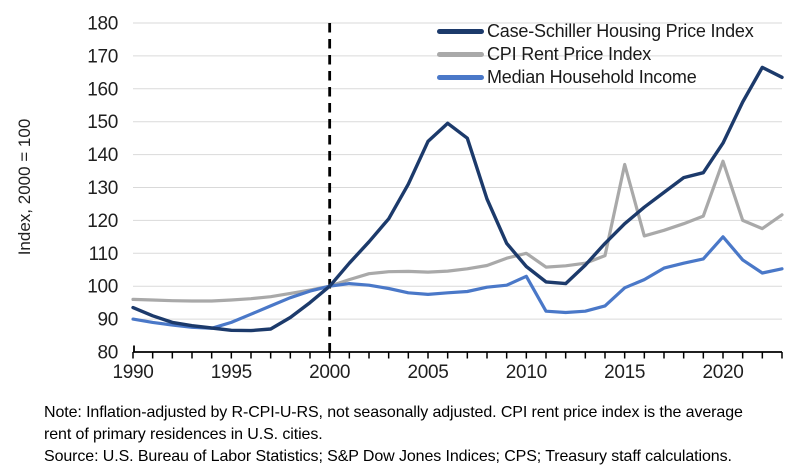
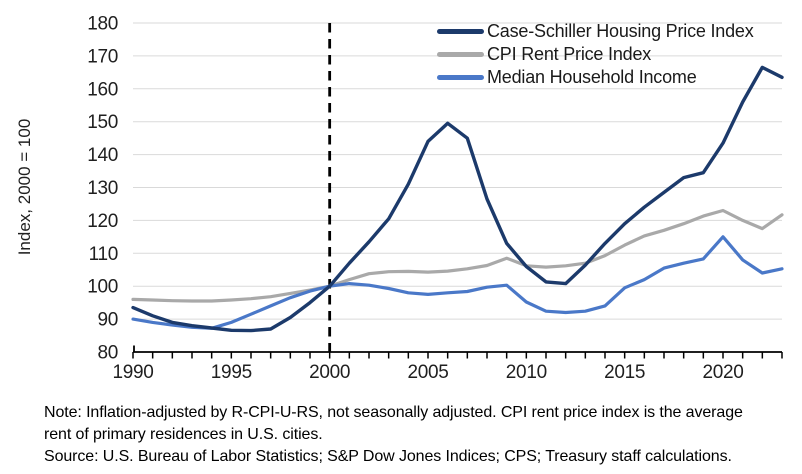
CPI Rent Price Index/2010: 110 -> 106
Median Household Income/2010: 103 -> 95
CPI Rent Price Index/2015: 137 -> 112
CPI Rent Price Index/2020: 138 -> 123
